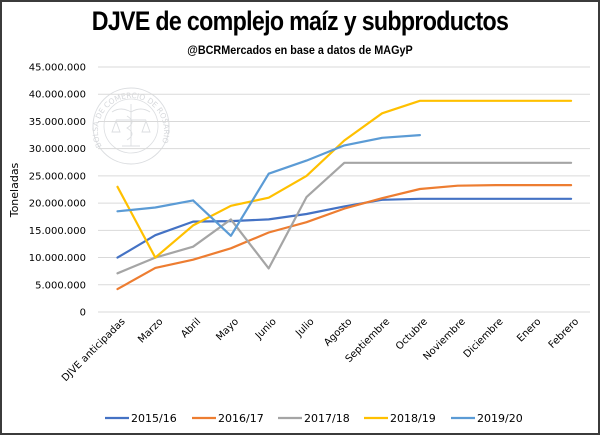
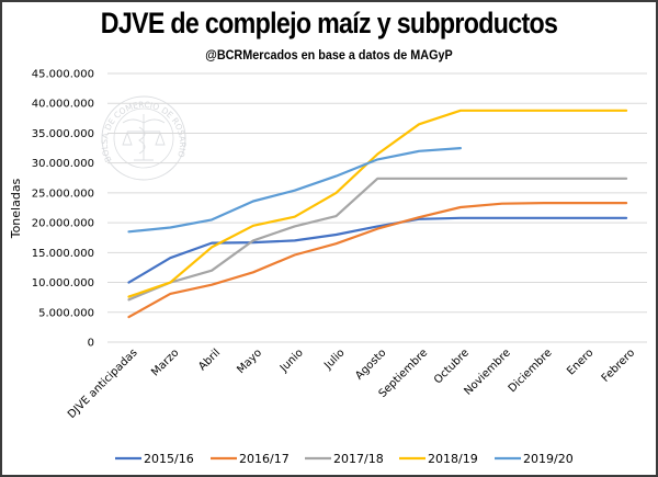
2018/19/DJVE anticipadas: 23000000 -> 8000000
2019/20/Mayo: 14000000 -> 24000000
2017/18/Junio: 8000000 -> 19000000
